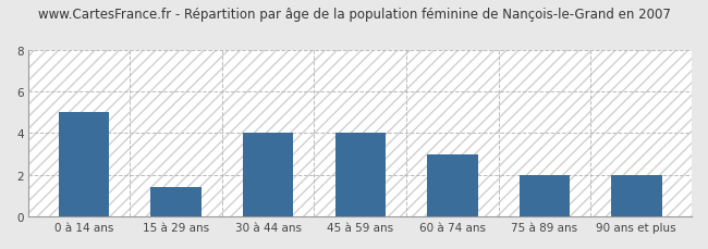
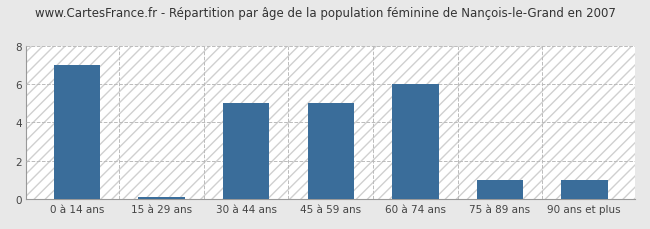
0 à 14 ans: 5.0 -> 7.0
15 à 29 ans: 1.4 -> 0.1
30 à 44 ans: 4.0 -> 5.0
45 à 59 ans: 4.0 -> 5.0
60 à 74 ans: 3.0 -> 6.0
75 à 89 ans: 2.0 -> 1.0
90 ans et plus: 2.0 -> 1.0
